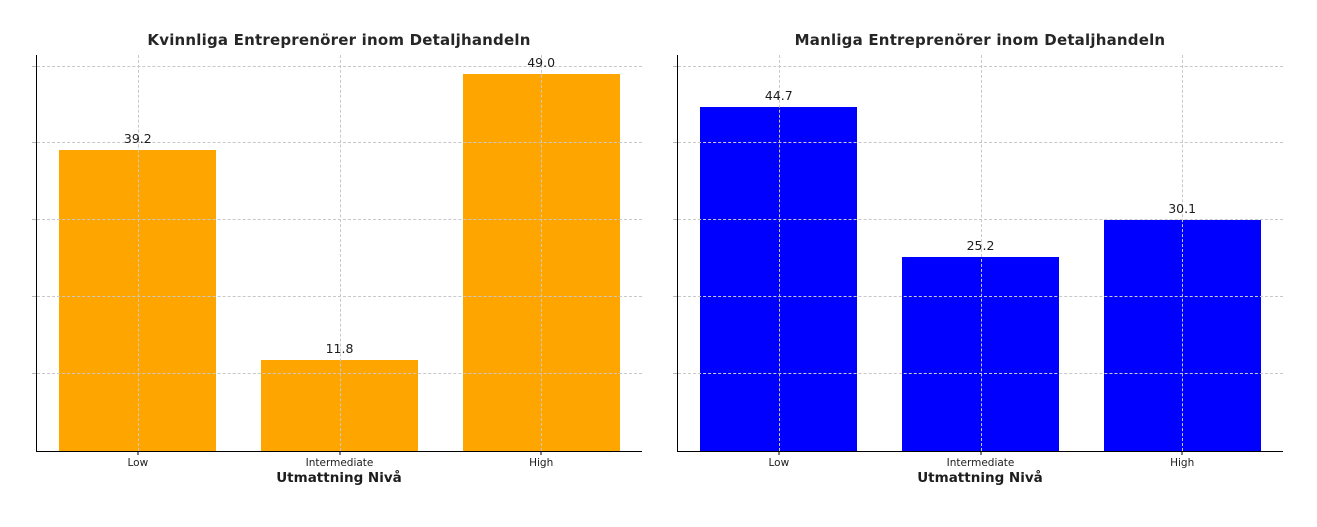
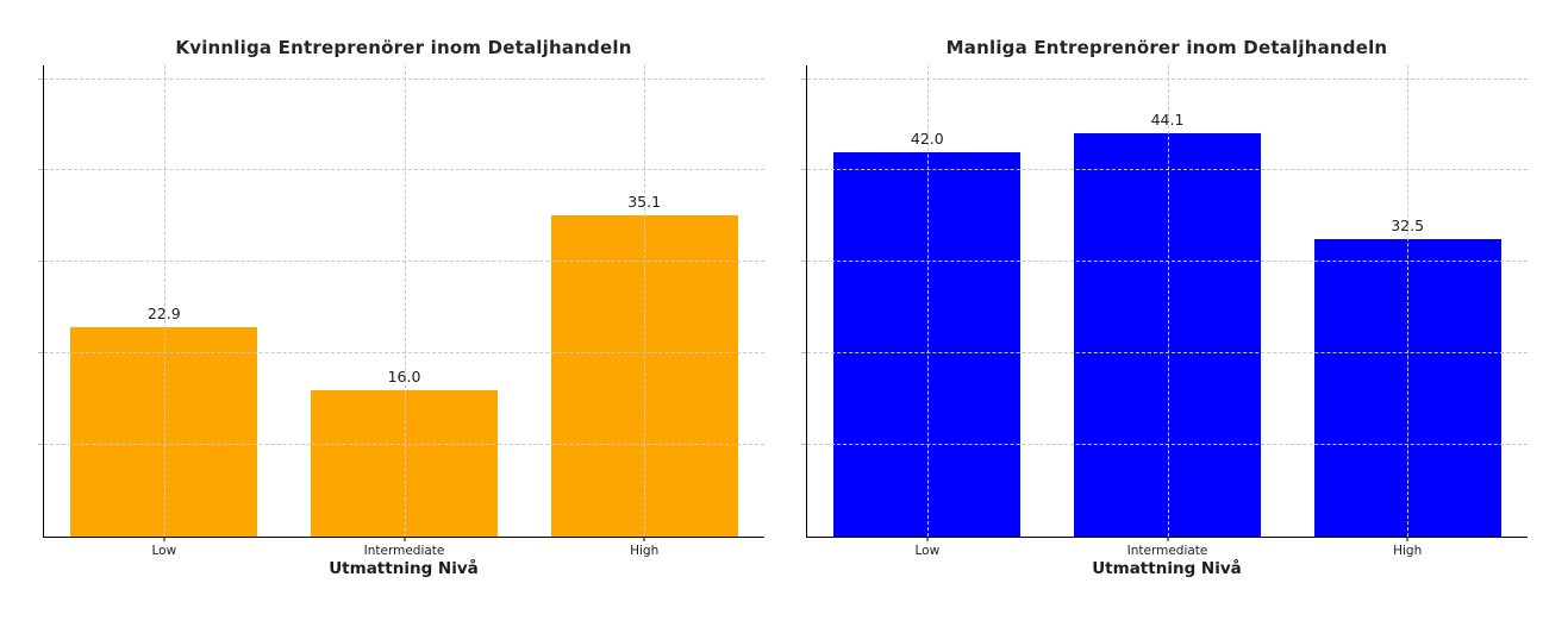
Kvinnliga Entreprenörer inom Detaljhandeln/Low: 39.2 -> 22.9
Kvinnliga Entreprenörer inom Detaljhandeln/Intermediate: 11.8 -> 16.0
Kvinnliga Entreprenörer inom Detaljhandeln/High: 49.0 -> 35.1
Manliga Entreprenörer inom Detaljhandeln/Low: 44.7 -> 42.0
Manliga Entreprenörer inom Detaljhandeln/Intermediate: 25.2 -> 44.1
Manliga Entreprenörer inom Detaljhandeln/High: 30.1 -> 32.5
